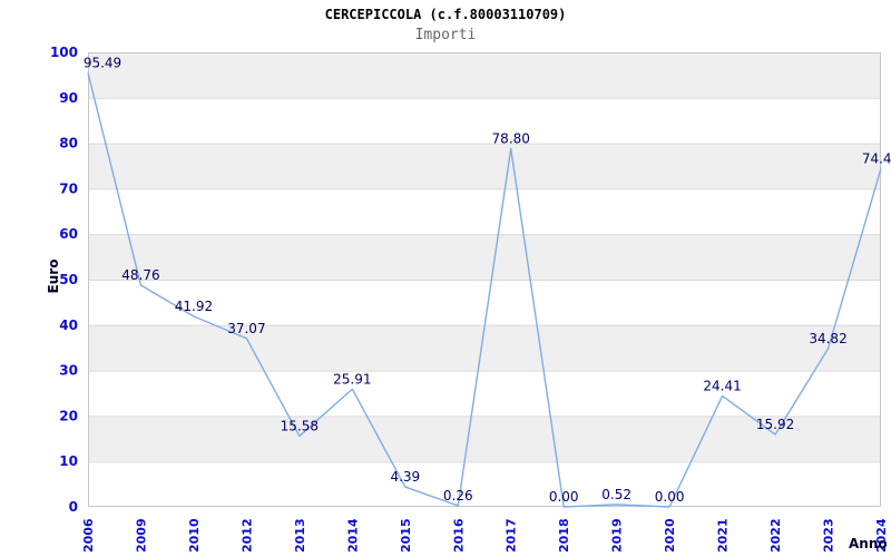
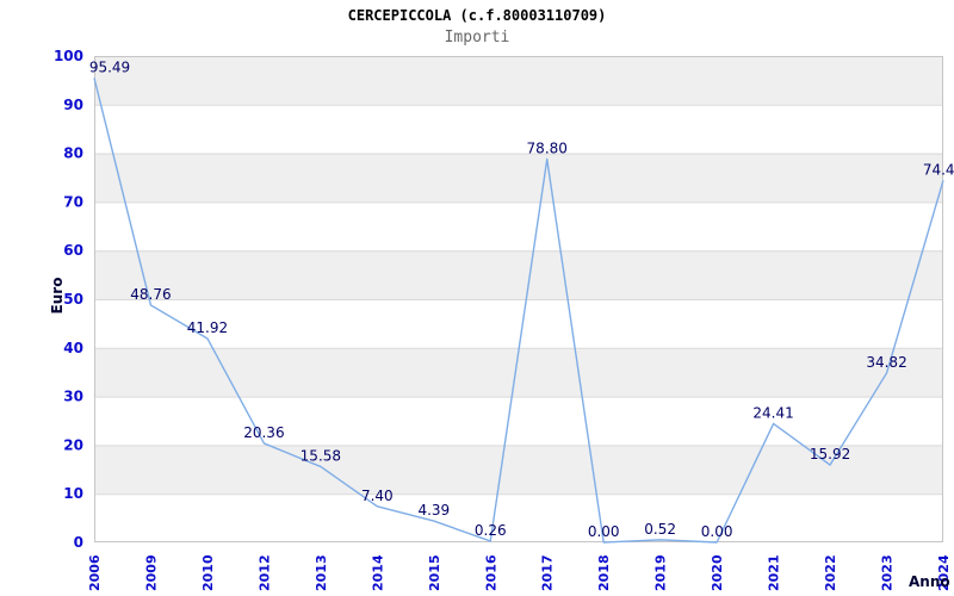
2012: 37.07 -> 20.36
2014: 25.91 -> 7.40
